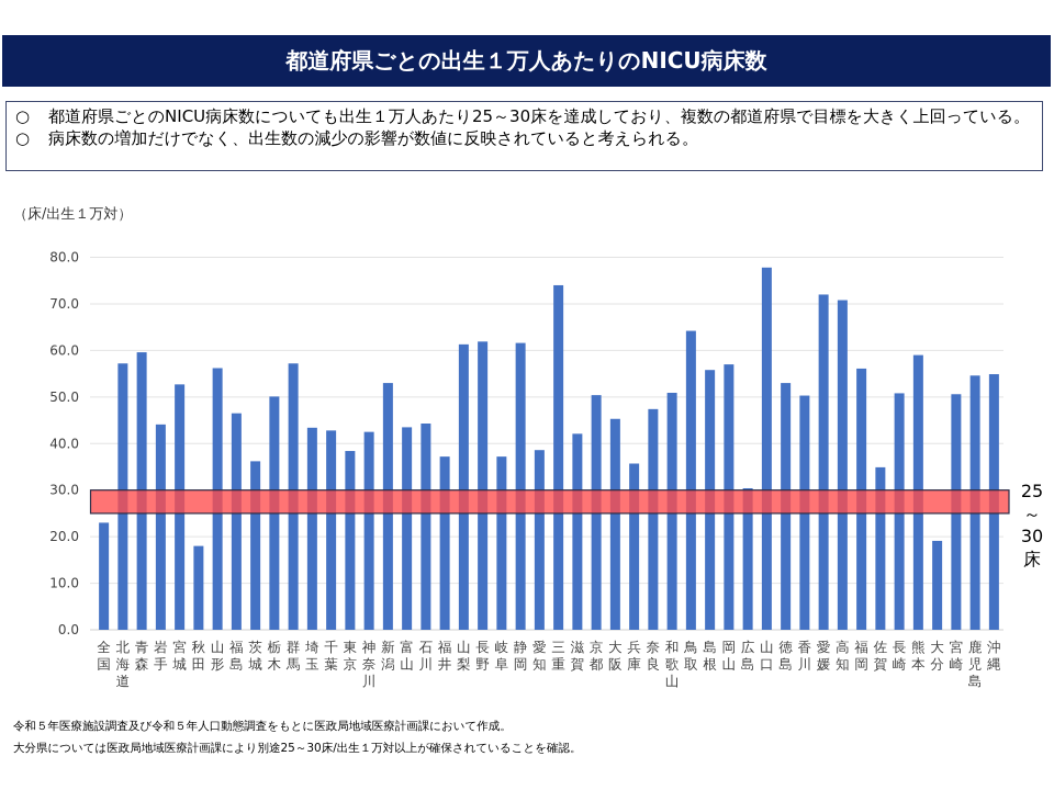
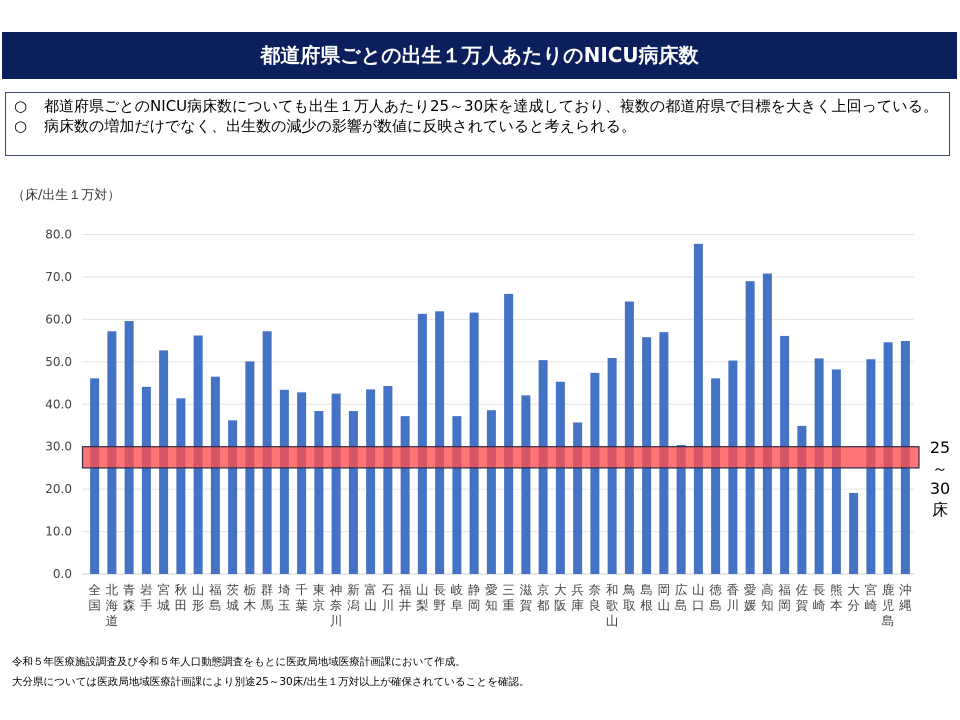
全国: 23 -> 46
秋田: 18 -> 41
新潟: 53 -> 38
三重: 74 -> 66
徳島: 53 -> 46
愛媛: 72 -> 69
熊本: 59 -> 48
